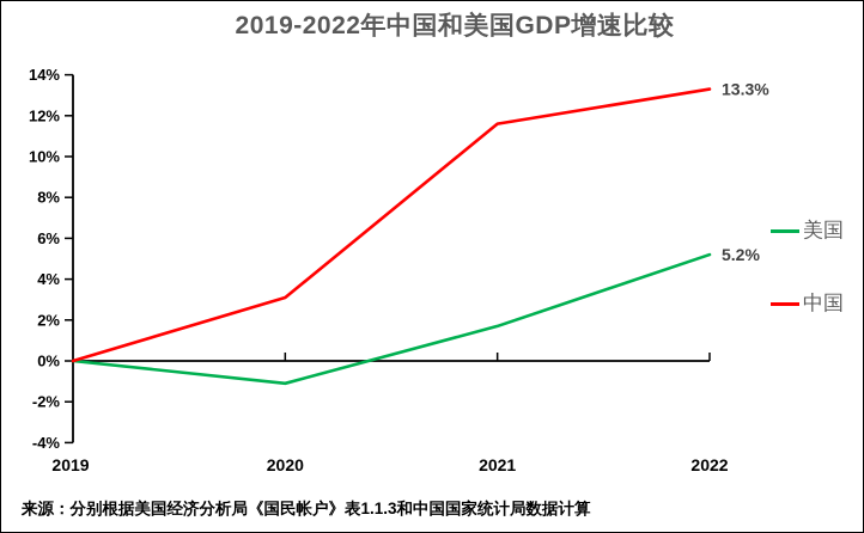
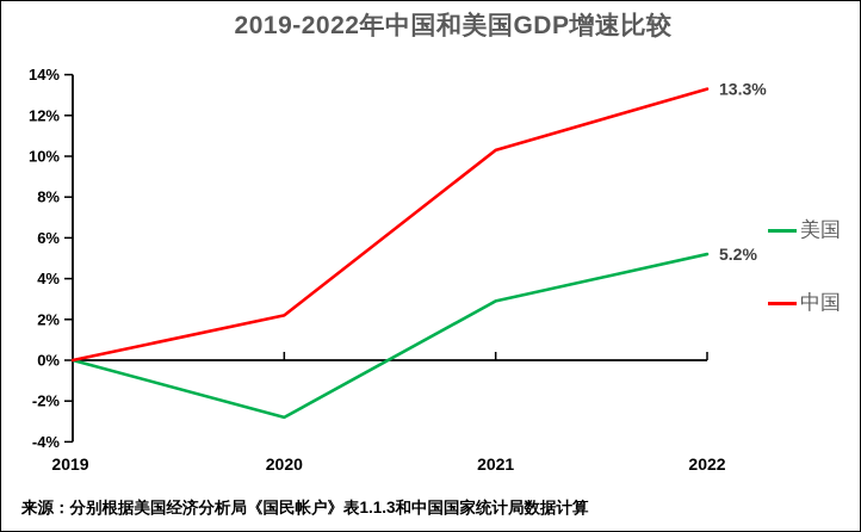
美国/2020: -1.1% -> -2.8%
中国/2020: 3.1% -> 2.2%
美国/2021: 1.7% -> 2.9%
中国/2021: 11.6% -> 10.3%
